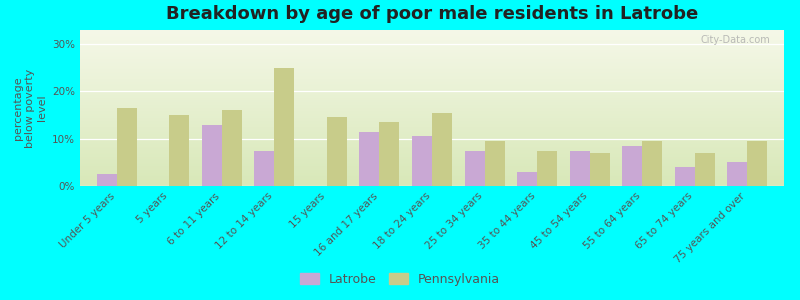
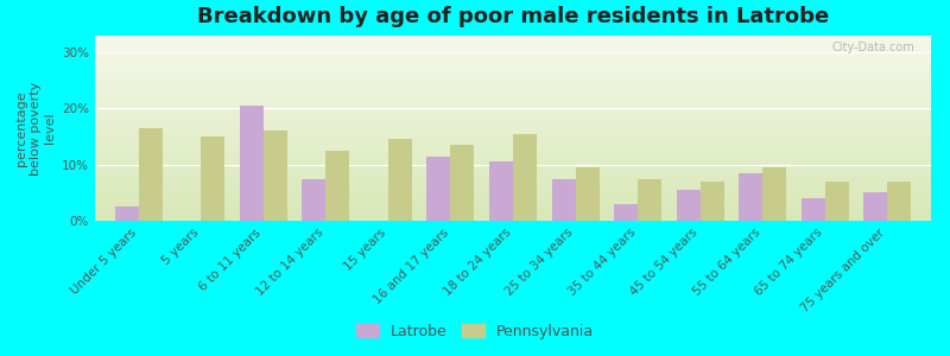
Latrobe/6 to 11 years: 13.0% -> 20.5%
Pennsylvania/12 to 14 years: 25.0% -> 12.5%
Latrobe/45 to 54 years: 7.5% -> 5.5%
Pennsylvania/75 years and over: 9.5% -> 7.0%
